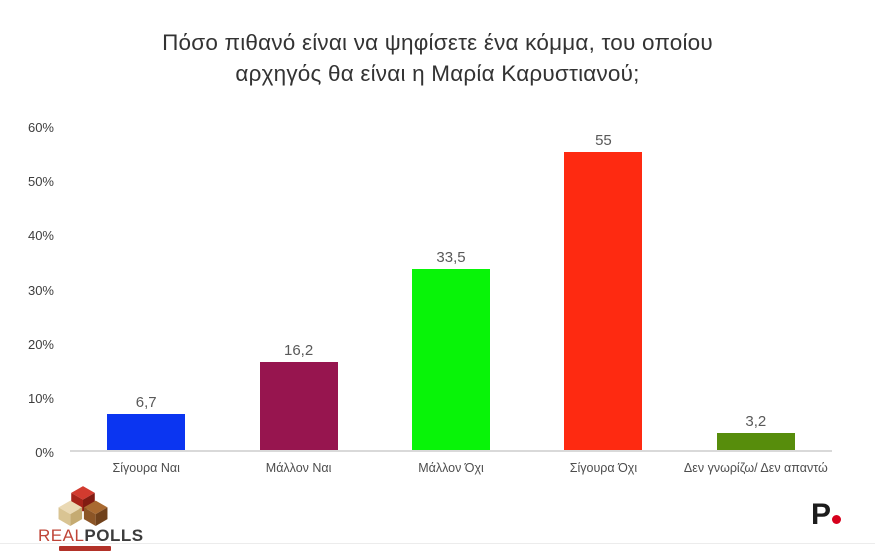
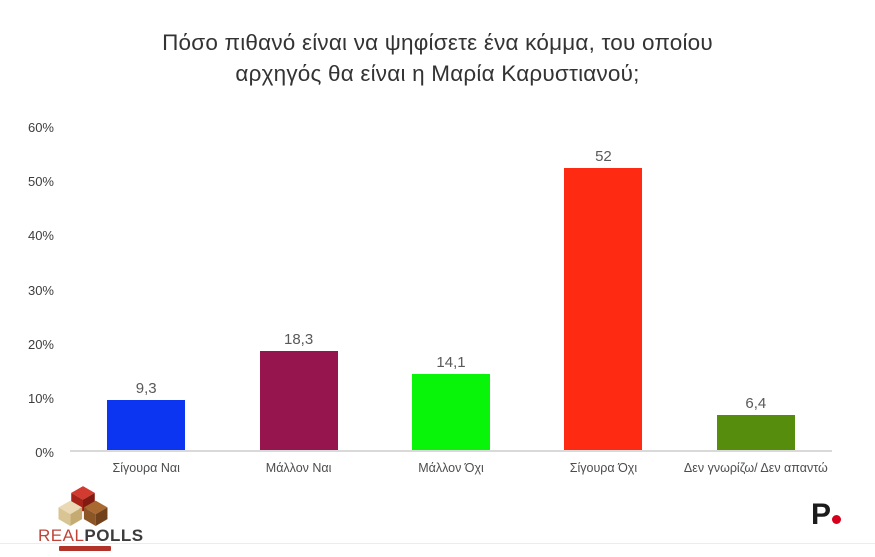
Σίγουρα Ναι: 6,7 -> 9,3
Μάλλον Ναι: 16,2 -> 18,3
Μάλλον Όχι: 33,5 -> 14,1
Σίγουρα Όχι: 55 -> 52
Δεν γνωρίζω/ Δεν απαντώ: 3,2 -> 6,4
